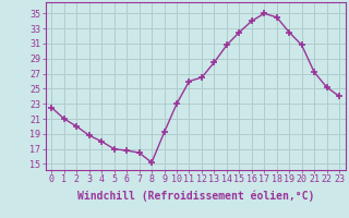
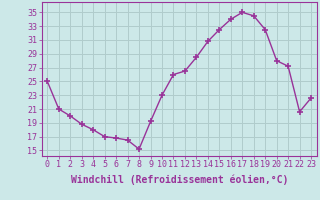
0: 22.5 -> 25.0
20: 30.8 -> 28.0
22: 25.2 -> 20.6
23: 24.0 -> 22.6
